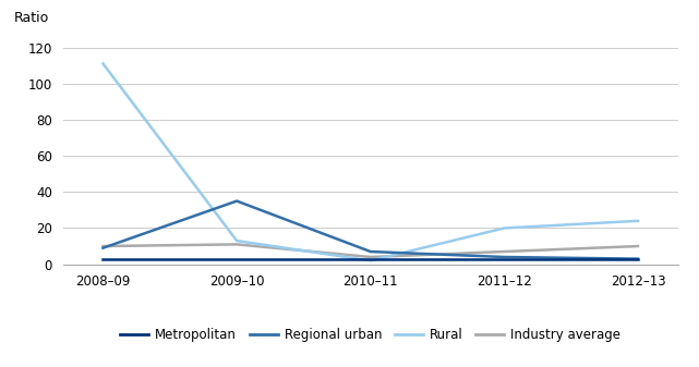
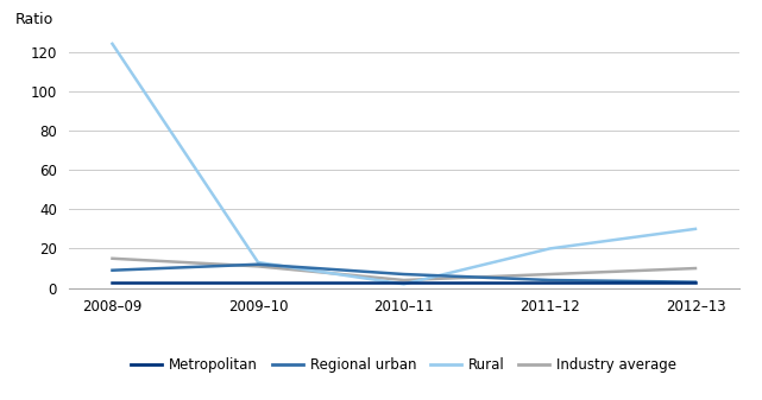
Rural/2008–09: 111 -> 124
Industry average/2008–09: 10 -> 15
Regional urban/2009–10: 35 -> 12
Rural/2012–13: 24 -> 30
